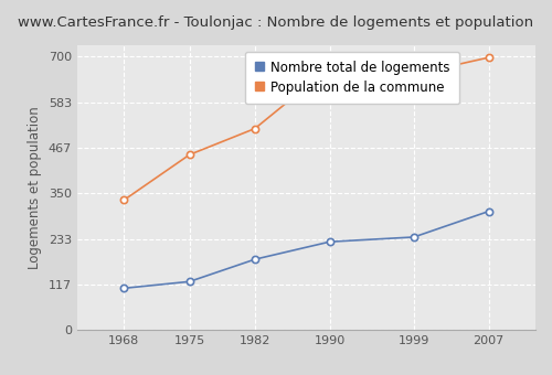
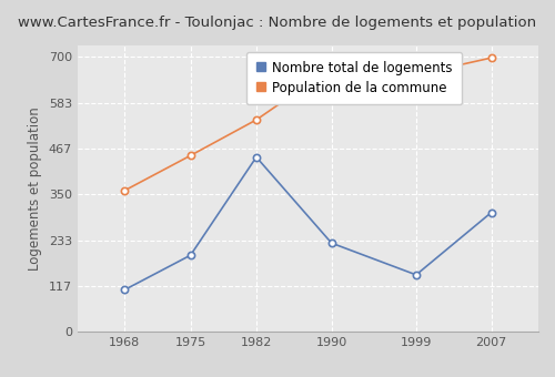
Population de la commune/1968: 333 -> 360
Nombre total de logements/1975: 124 -> 195
Nombre total de logements/1982: 181 -> 445
Population de la commune/1982: 516 -> 540
Nombre total de logements/1999: 238 -> 145
